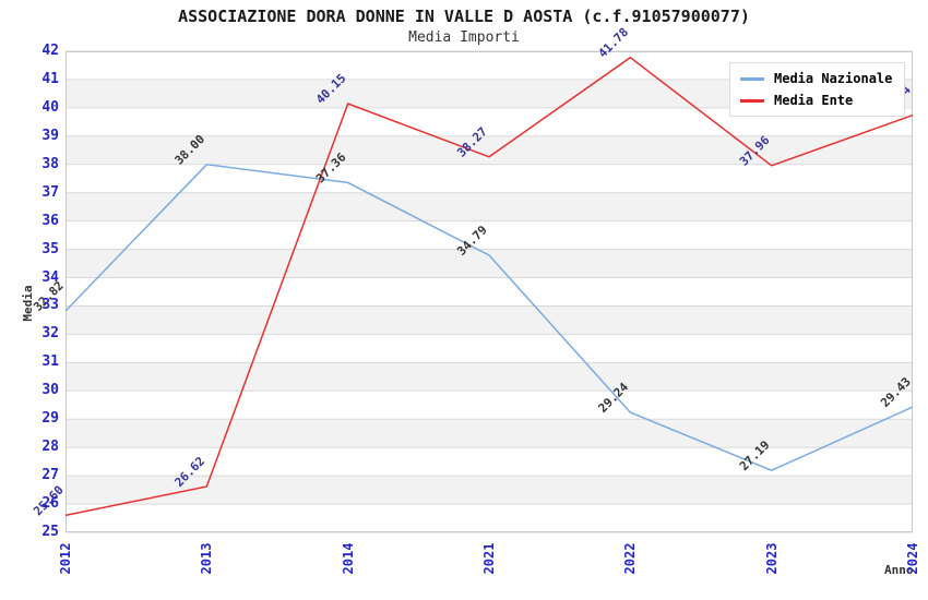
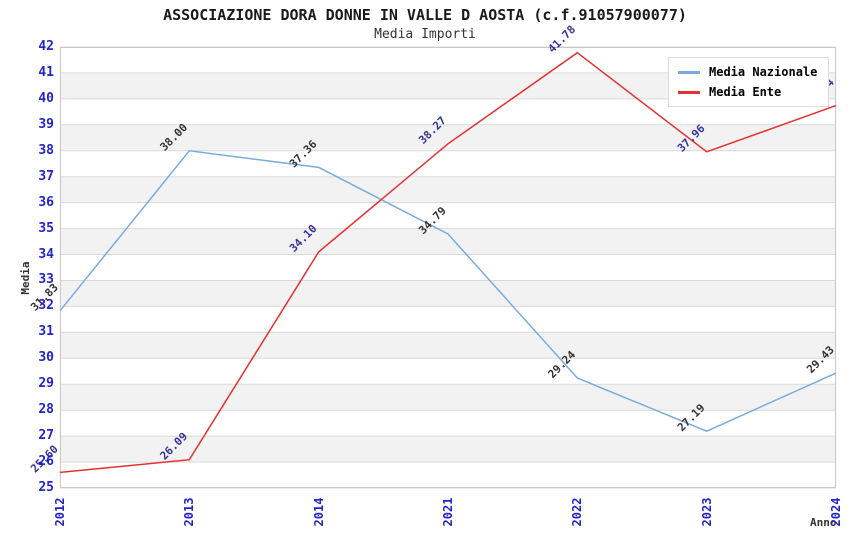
Media Nazionale/2012: 32.82 -> 31.83
Media Ente/2013: 26.62 -> 26.09
Media Ente/2014: 40.15 -> 34.10
